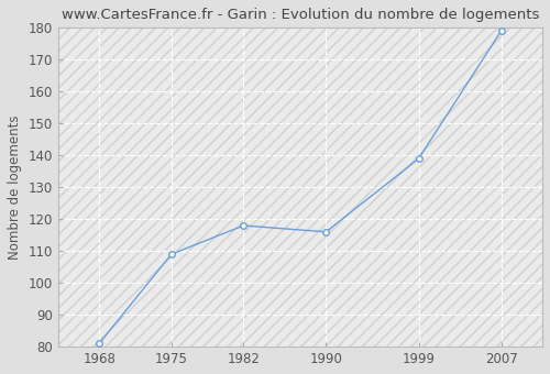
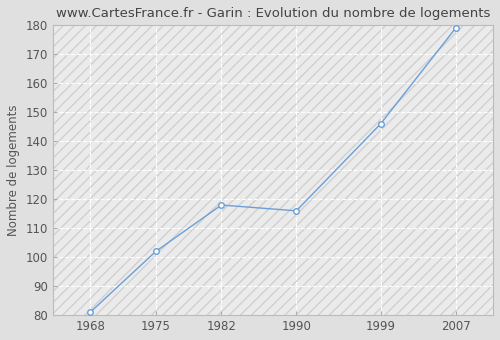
1975: 109 -> 102
1999: 139 -> 146
